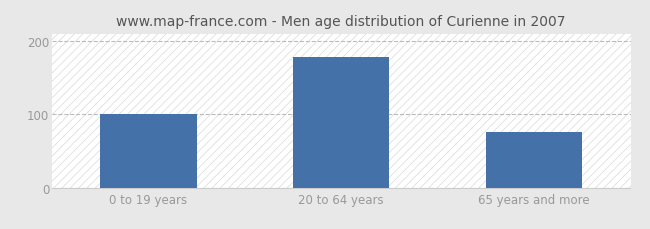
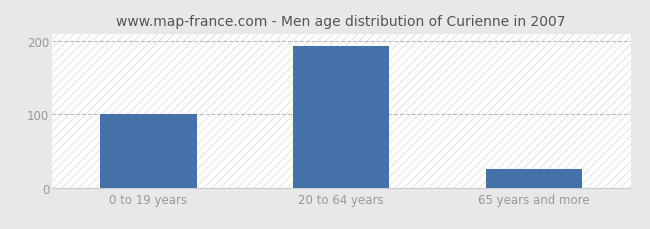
20 to 64 years: 178 -> 193
65 years and more: 76 -> 25
